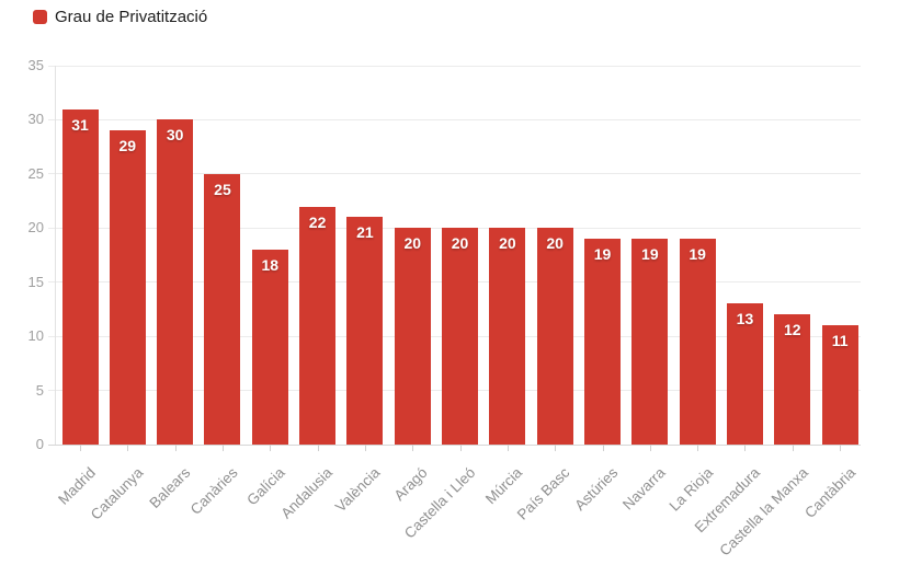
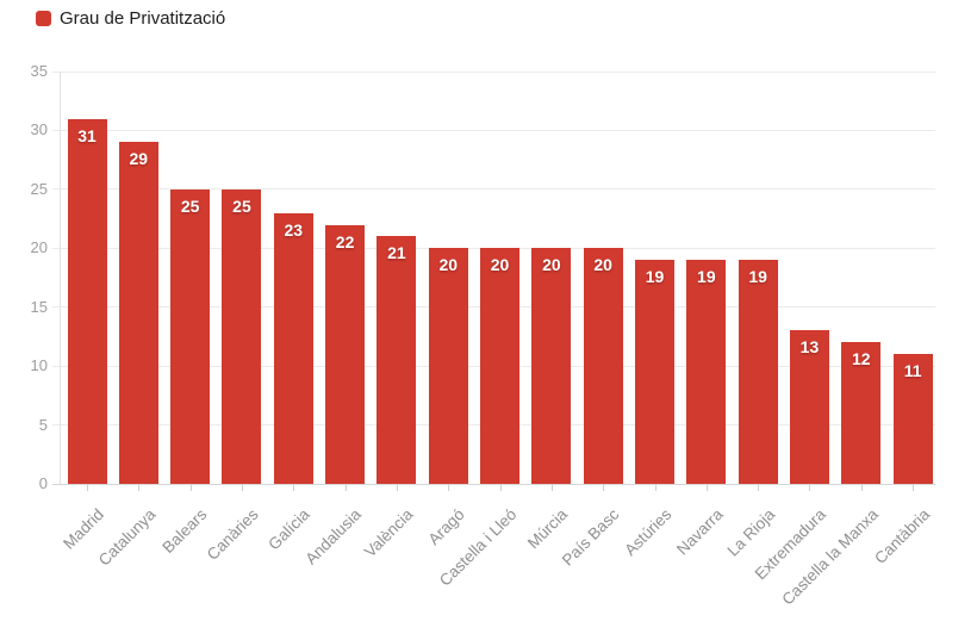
Balears: 30 -> 25
Galícia: 18 -> 23
